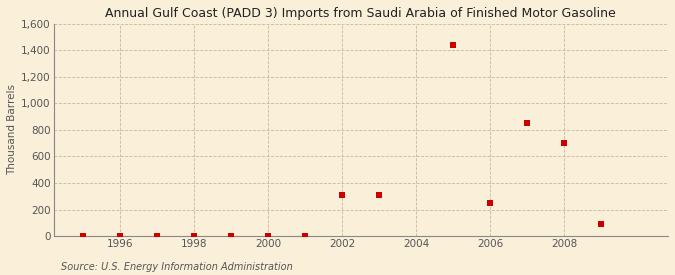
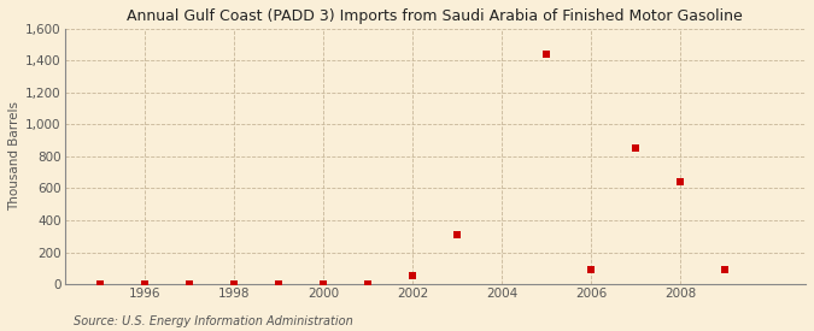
2002: 310 -> 50
2006: 250 -> 90
2008: 700 -> 640
